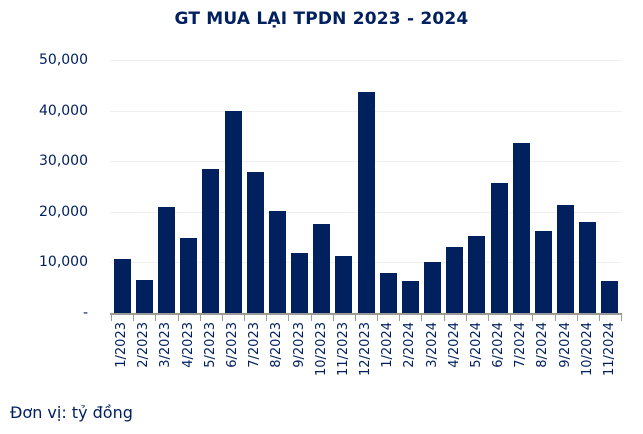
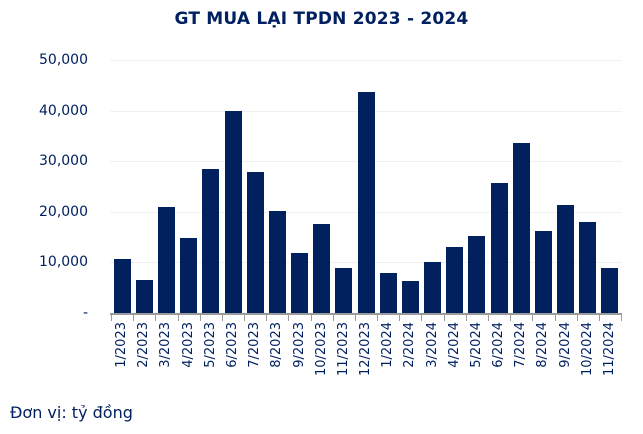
11/2023: 11000 -> 9000
11/2024: 6000 -> 9000
